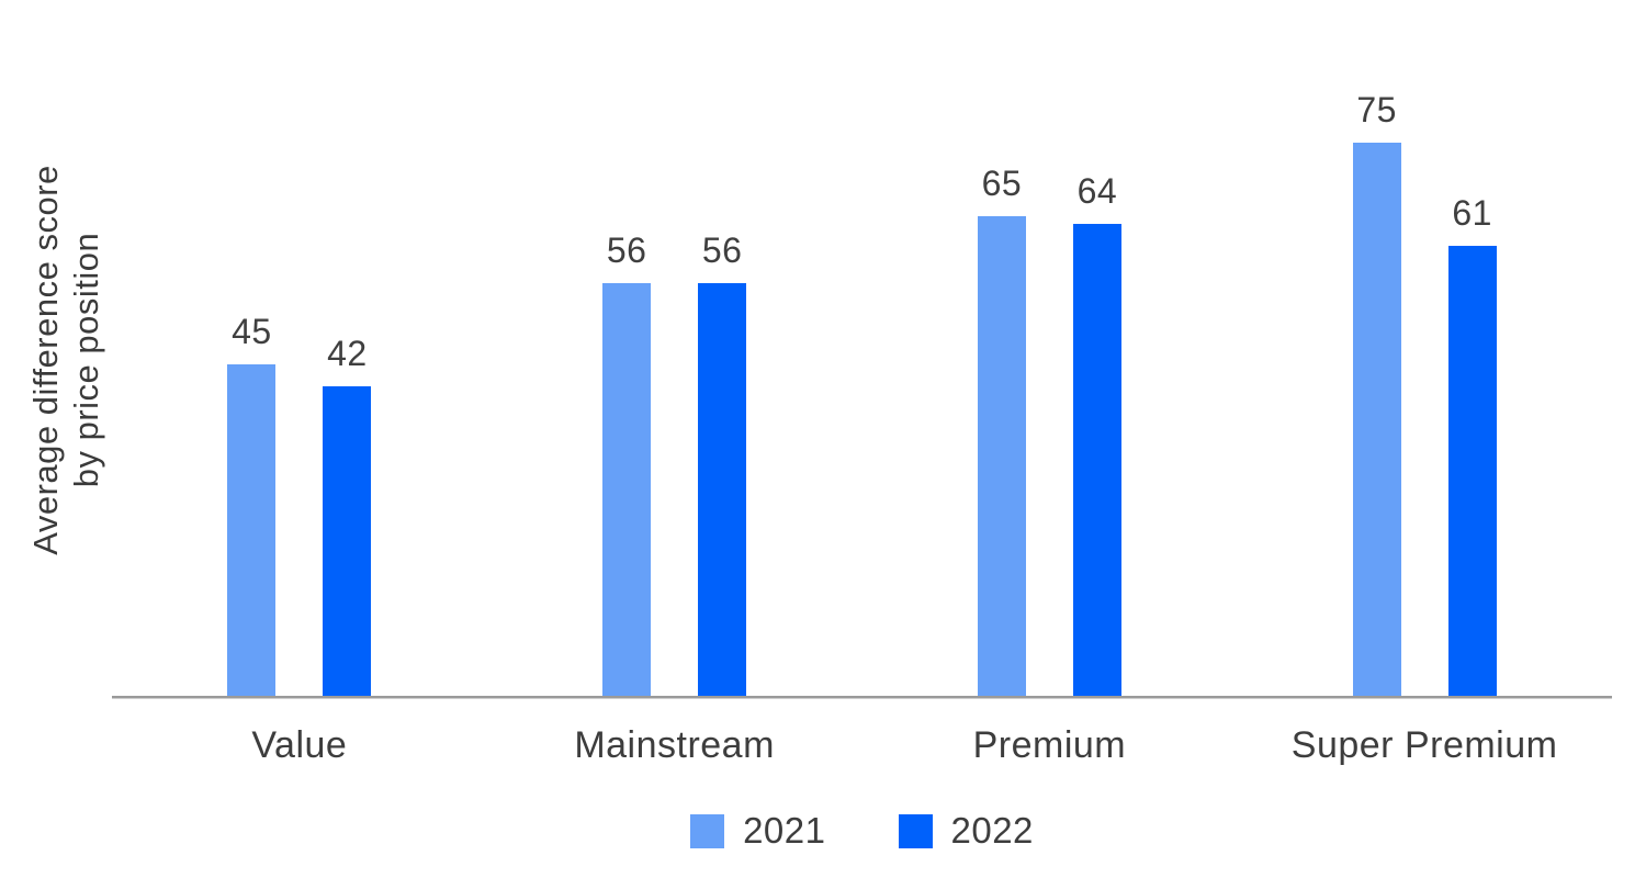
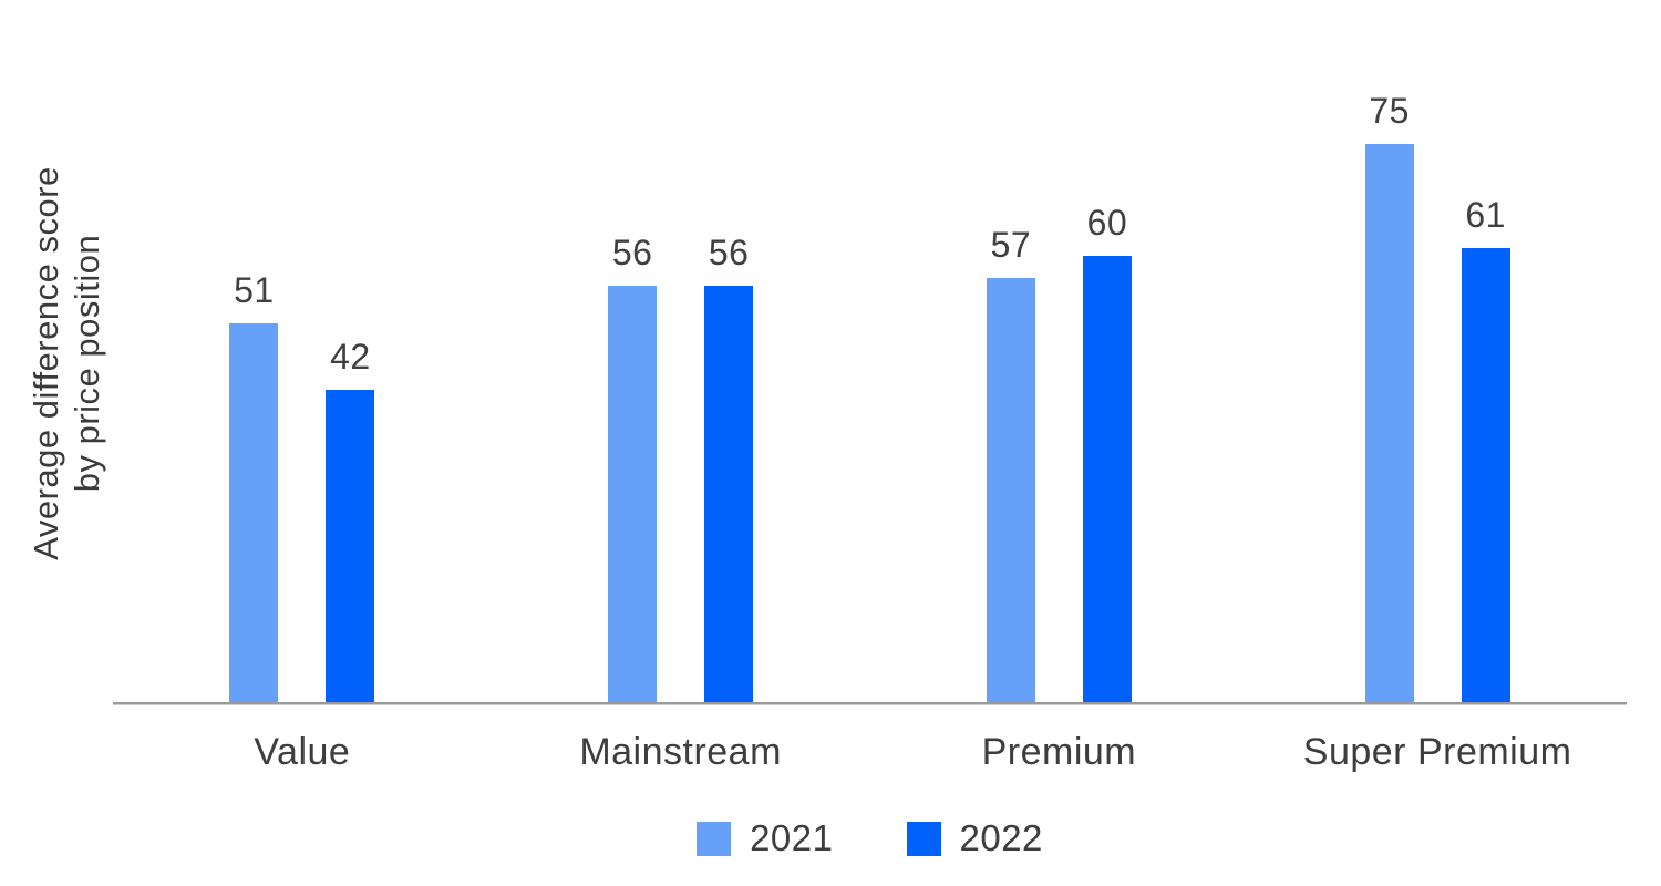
2021/Value: 45 -> 51
2021/Premium: 65 -> 57
2022/Premium: 64 -> 60
